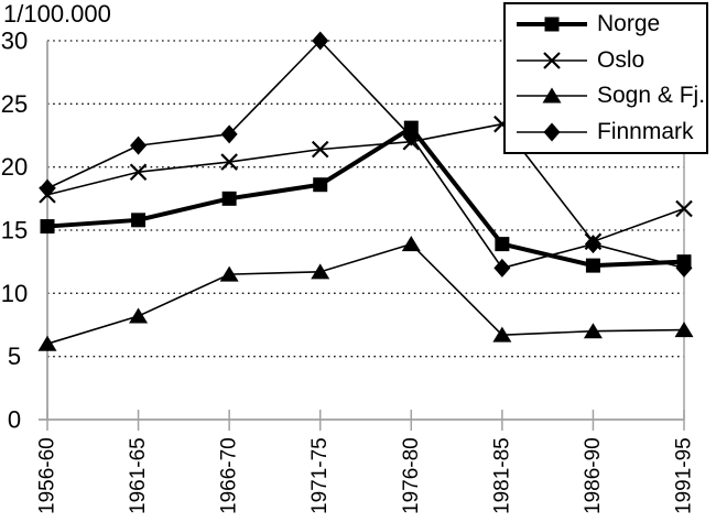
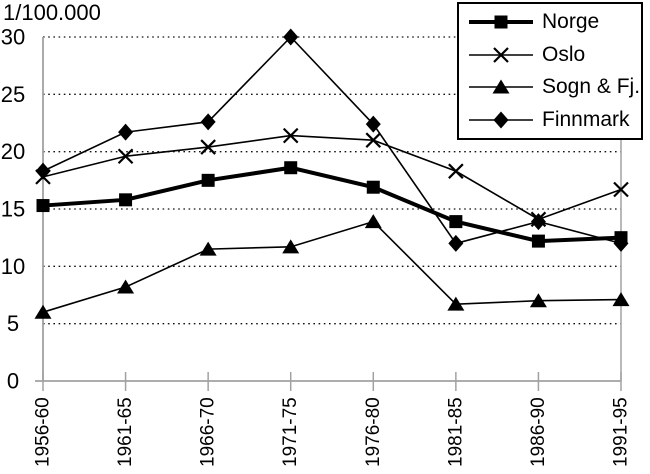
Norge/1976-80: 23.1 -> 16.9
Oslo/1976-80: 22.0 -> 21.0
Oslo/1981-85: 23.4 -> 18.3
